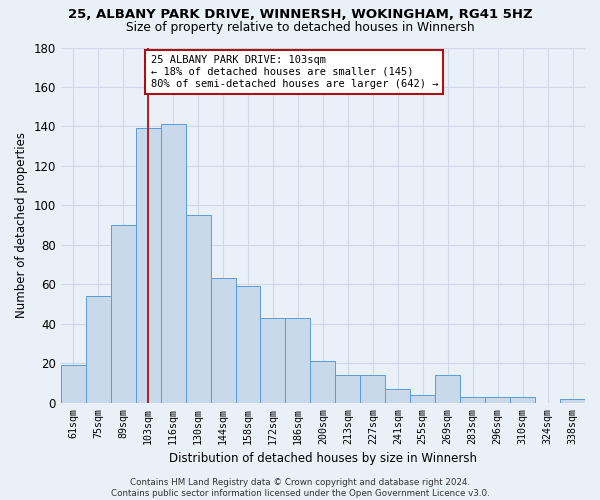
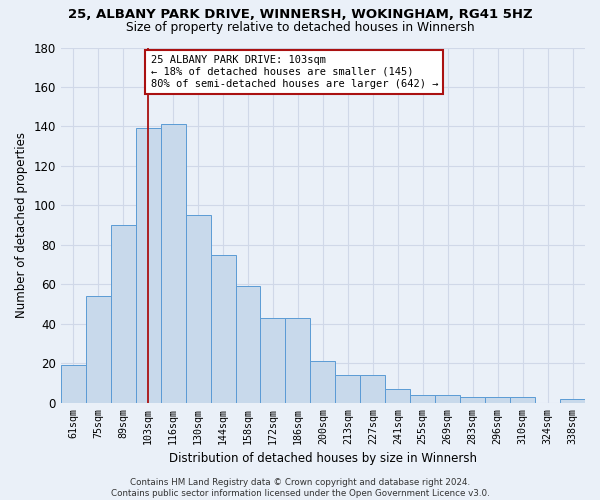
144sqm: 63 -> 75
269sqm: 14 -> 4
